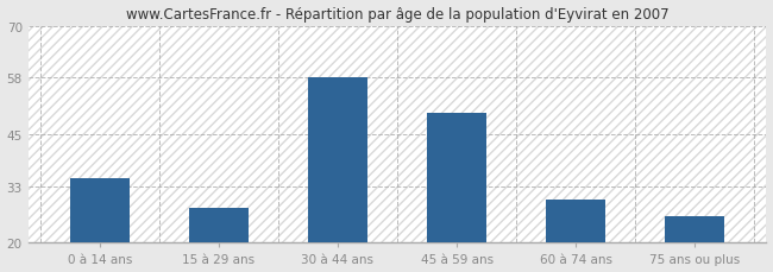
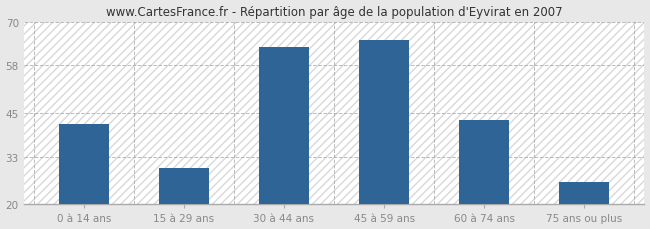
0 à 14 ans: 35 -> 42
15 à 29 ans: 28 -> 30
30 à 44 ans: 58 -> 63
45 à 59 ans: 50 -> 65
60 à 74 ans: 30 -> 43
